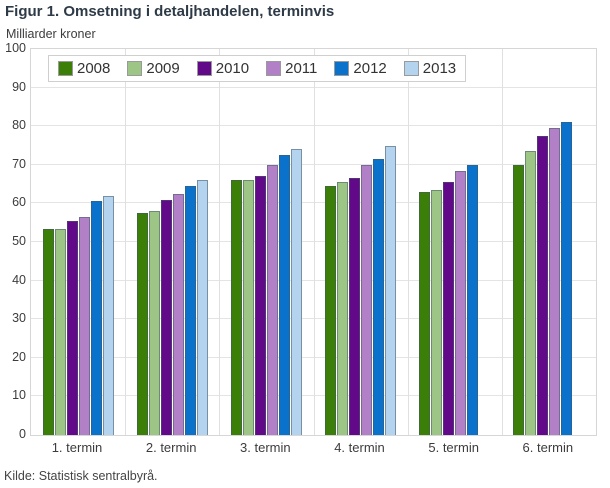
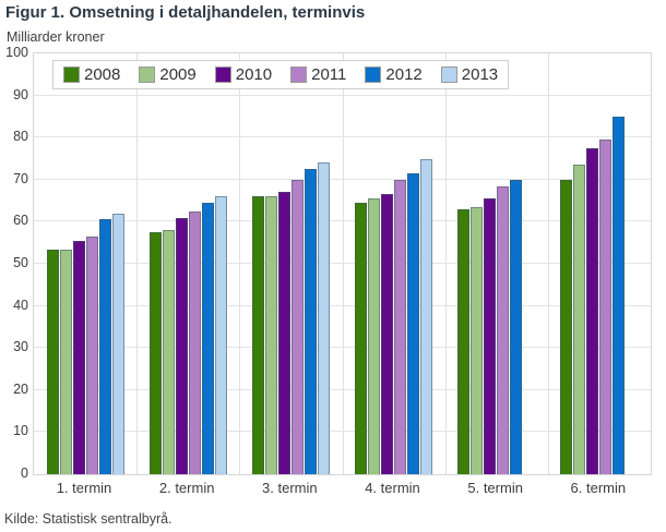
2012/6. termin: 81 -> 85
